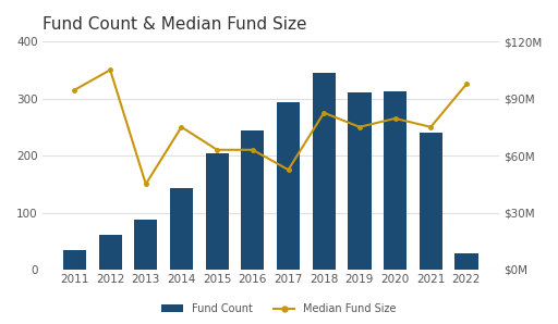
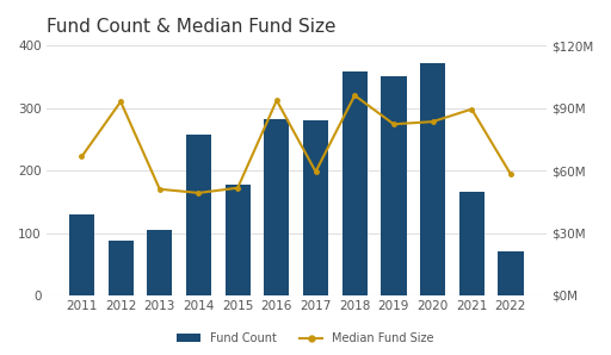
Fund Count/2011: 35 -> 130
Median Fund Size/2011: 315 -> 222
Fund Count/2012: 60 -> 88
Median Fund Size/2012: 350 -> 310
Fund Count/2013: 88 -> 104
Median Fund Size/2013: 150 -> 170
Fund Count/2014: 142 -> 258
Median Fund Size/2014: 250 -> 164
Fund Count/2015: 204 -> 178
Median Fund Size/2015: 210 -> 172
Fund Count/2016: 244 -> 282
Median Fund Size/2016: 210 -> 312
Fund Count/2017: 293 -> 280
Median Fund Size/2017: 175 -> 198
Fund Count/2018: 344 -> 358
Median Fund Size/2018: 275 -> 320
Fund Count/2019: 311 -> 350
Median Fund Size/2019: 250 -> 274
Fund Count/2020: 312 -> 372
Median Fund Size/2020: 265 -> 278
Fund Count/2021: 240 -> 166
Median Fund Size/2021: 250 -> 298
Fund Count/2022: 28 -> 70
Median Fund Size/2022: 325 -> 194
